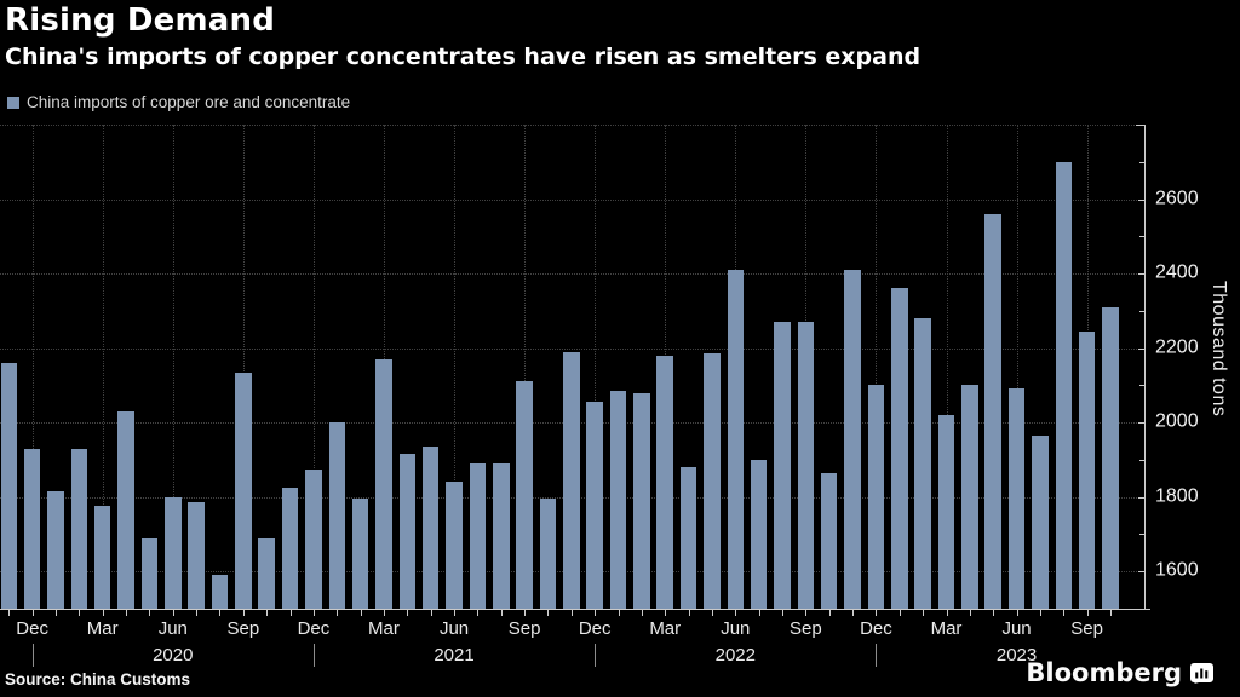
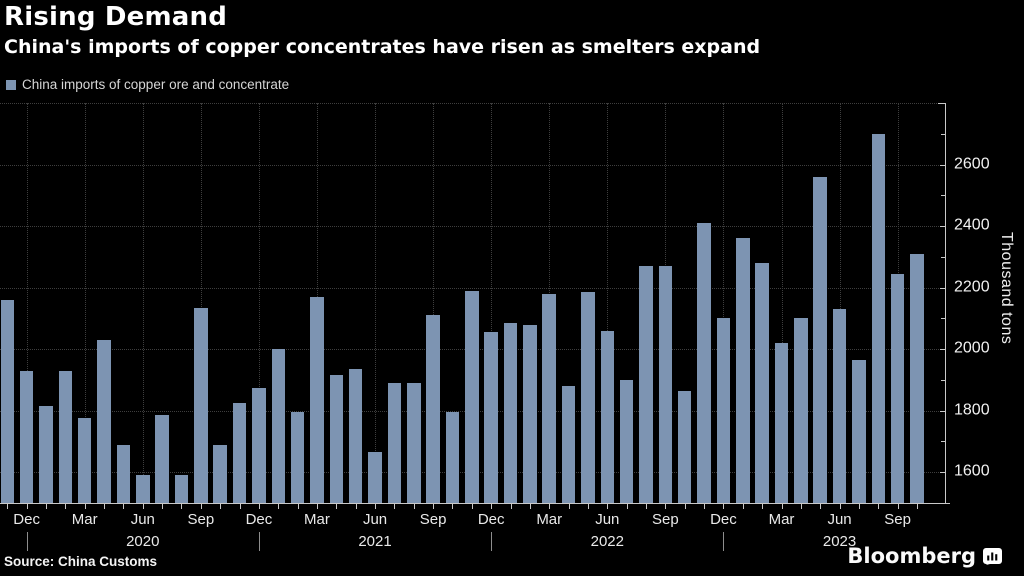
Jun 2020: 1800 -> 1590
Jun 2021: 1840 -> 1660
Jun 2022: 2410 -> 2060
Jun 2023: 2090 -> 2130
